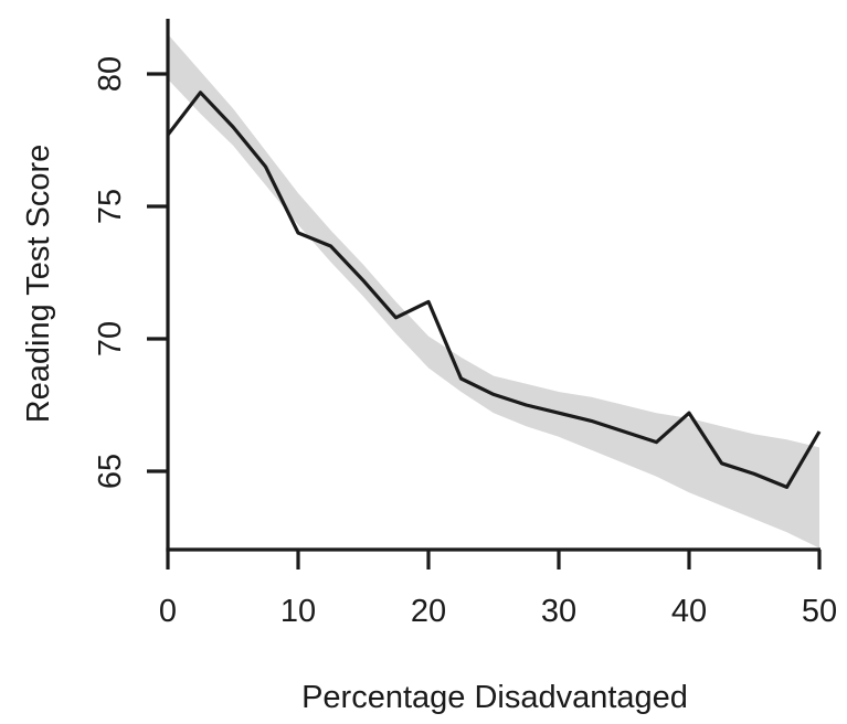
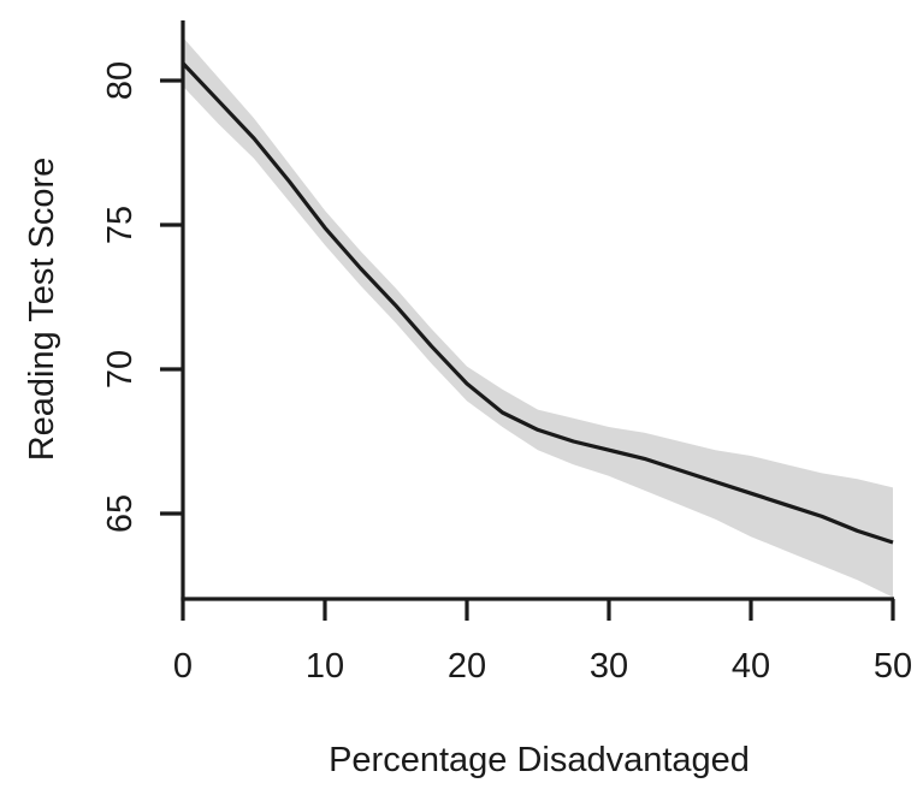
0: 77.7 -> 80.6
10: 74.0 -> 74.9
20: 71.4 -> 69.5
40: 67.2 -> 65.7
50: 66.5 -> 64.0
